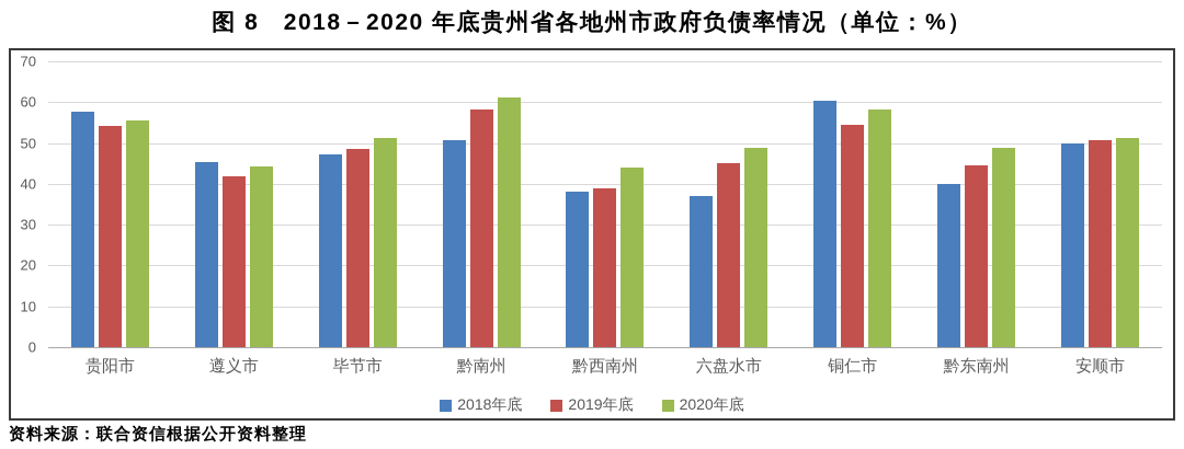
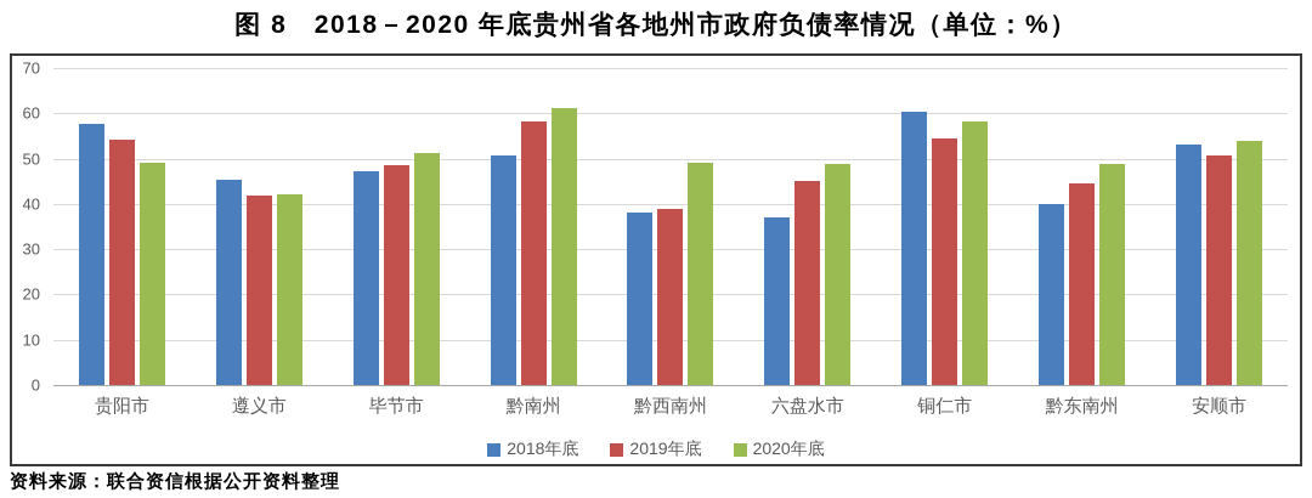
2020年底/贵阳市: 56 -> 49
2020年底/遵义市: 44 -> 42
2020年底/黔西南州: 44 -> 49
2018年底/安顺市: 50 -> 53
2020年底/安顺市: 51 -> 54
